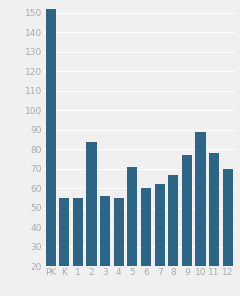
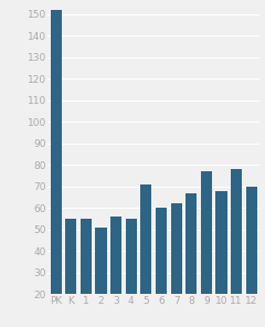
2: 84 -> 51
10: 89 -> 68
